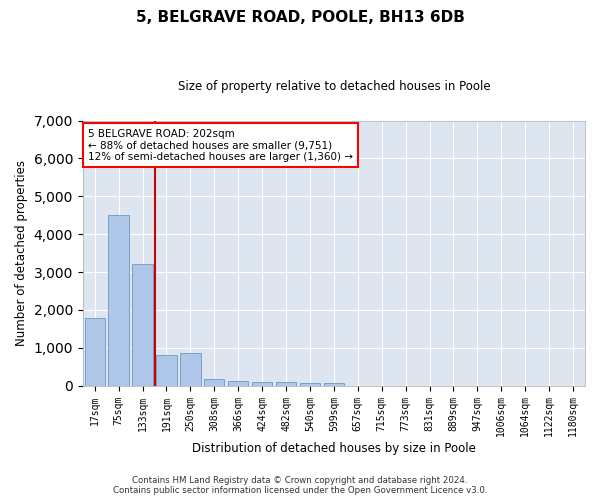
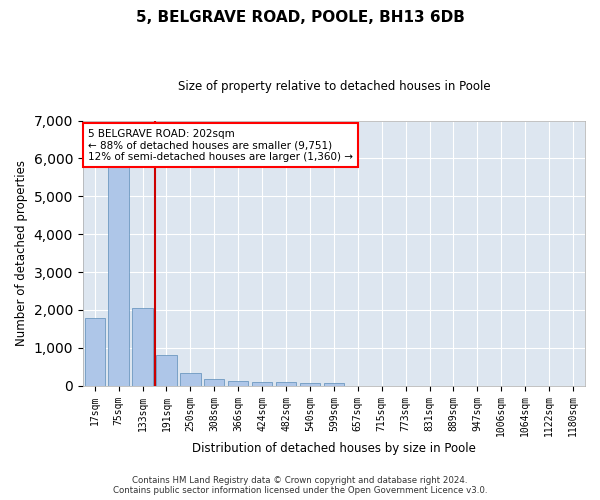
75sqm: 4,500 -> 5,800
133sqm: 3,200 -> 2,060
250sqm: 850 -> 340
